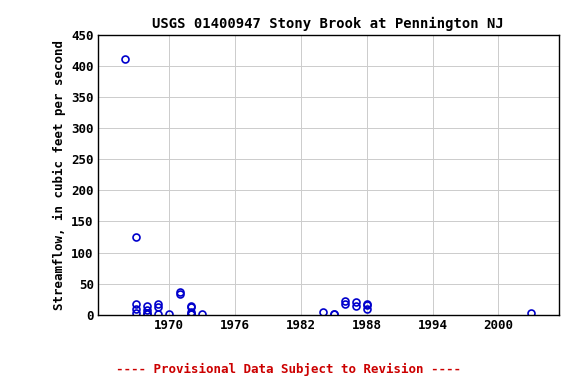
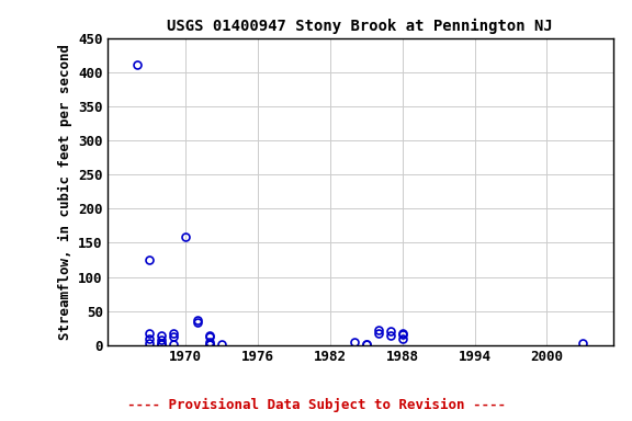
1970: 2 -> 158
